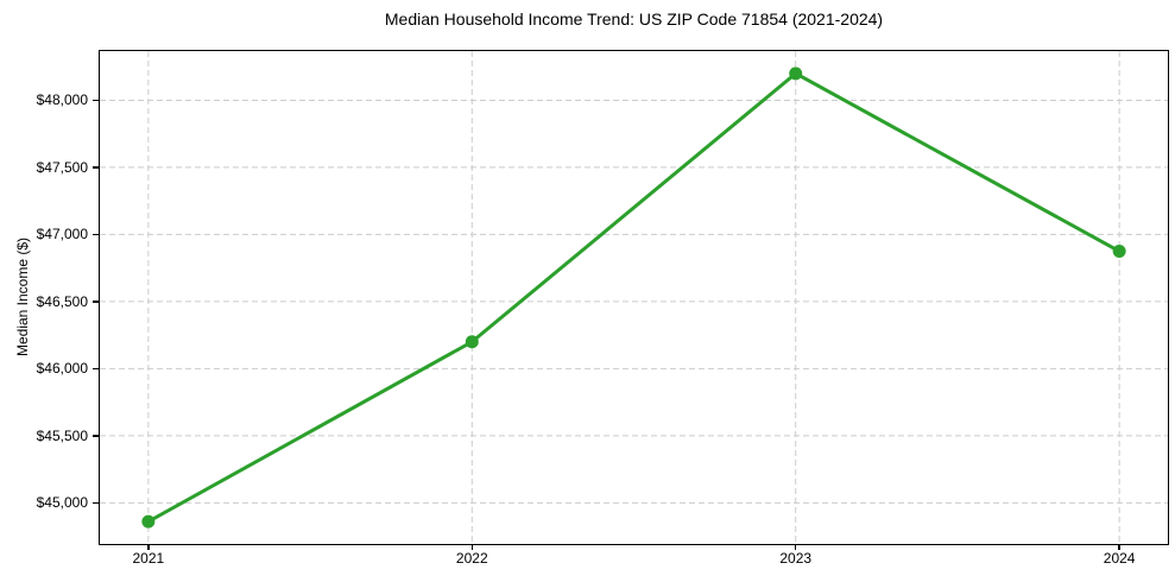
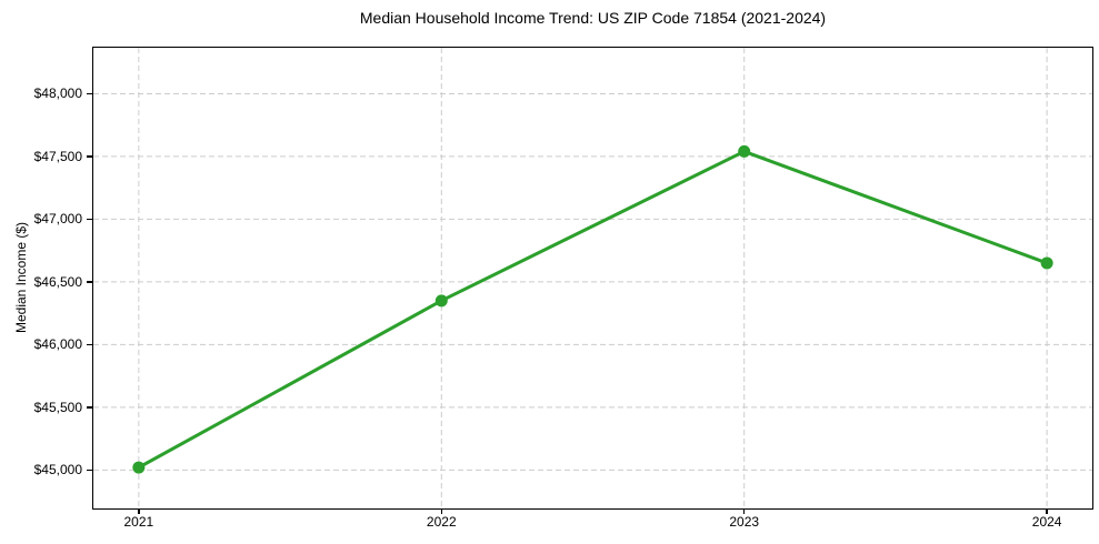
2021: $44860 -> $45020
2022: $46200 -> $46350
2023: $48200 -> $47540
2024: $46880 -> $46650
